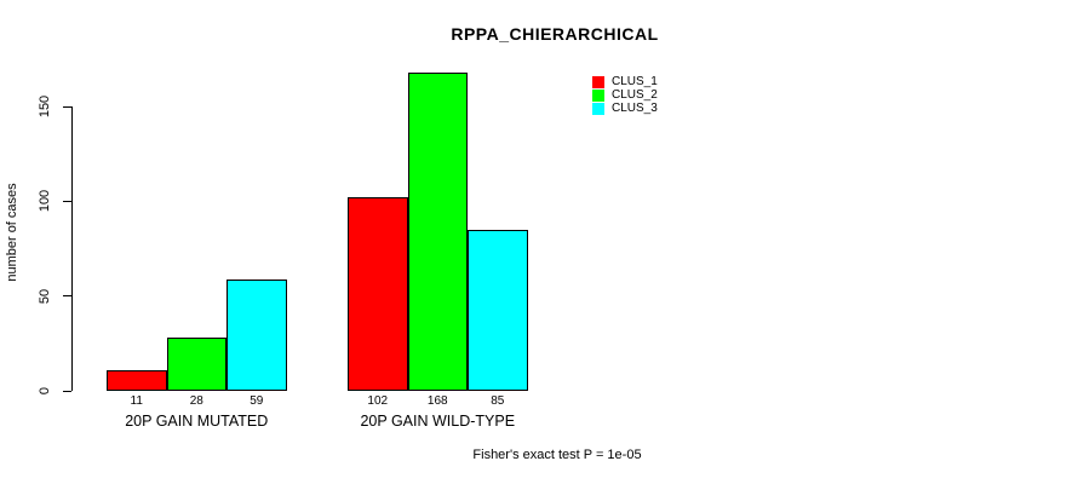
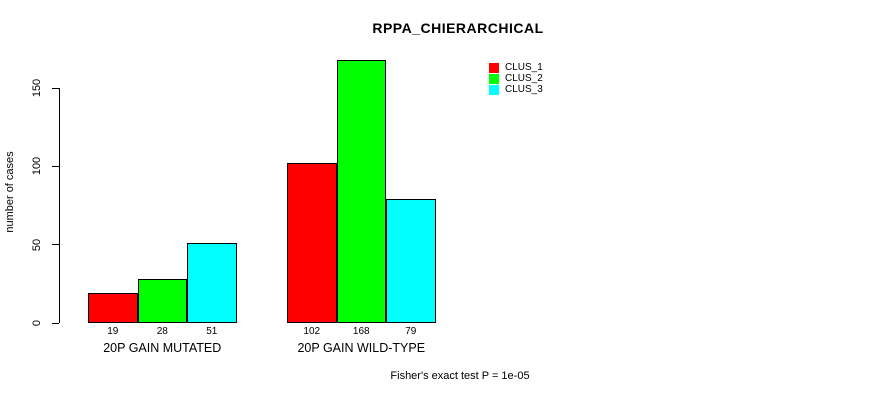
CLUS_1/20P GAIN MUTATED: 11 -> 19
CLUS_3/20P GAIN MUTATED: 59 -> 51
CLUS_3/20P GAIN WILD-TYPE: 85 -> 79
